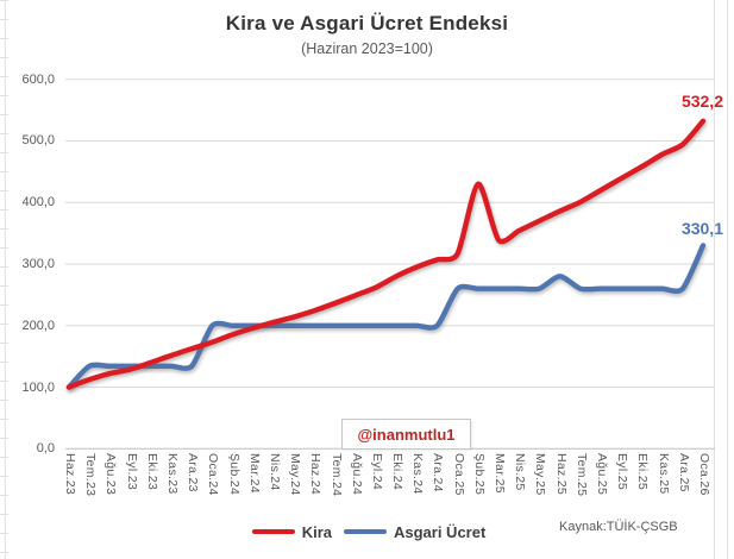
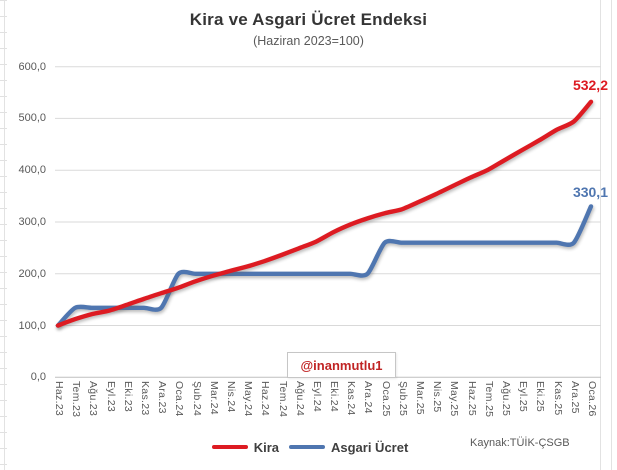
Kira/Şub.25: 430 -> 320
Asgari Ücret/Haz.25: 280 -> 260
